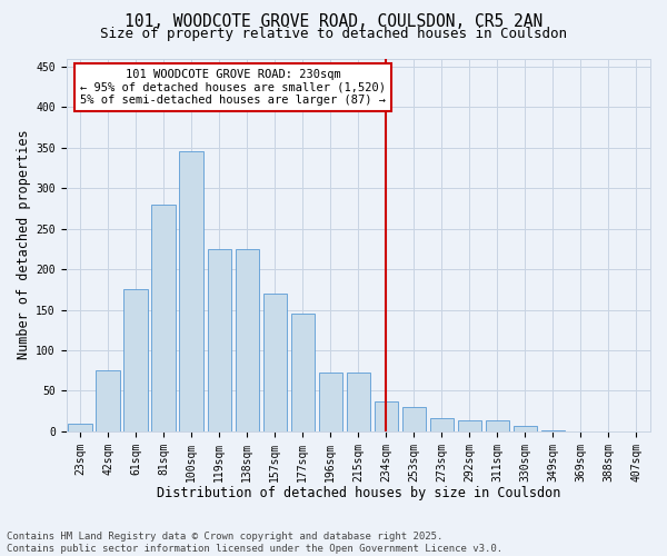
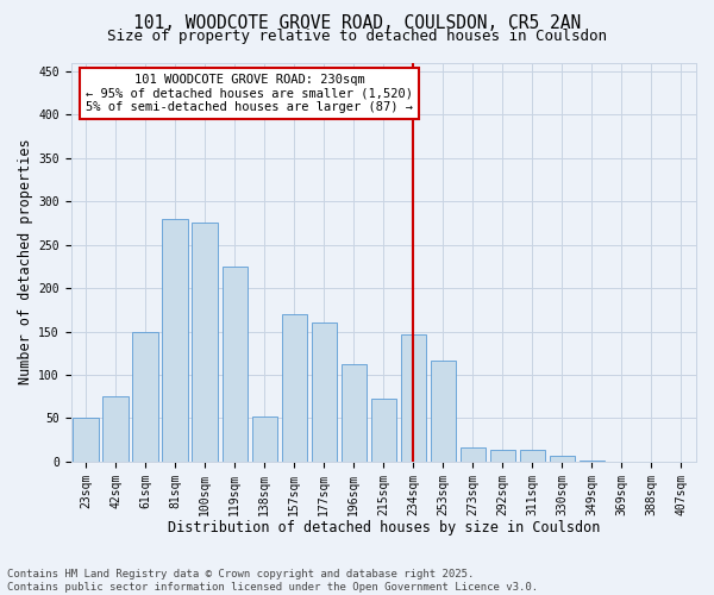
23sqm: 10 -> 50
61sqm: 175 -> 150
100sqm: 345 -> 276
138sqm: 225 -> 52
177sqm: 145 -> 160
196sqm: 72 -> 112
234sqm: 37 -> 146
253sqm: 30 -> 116
